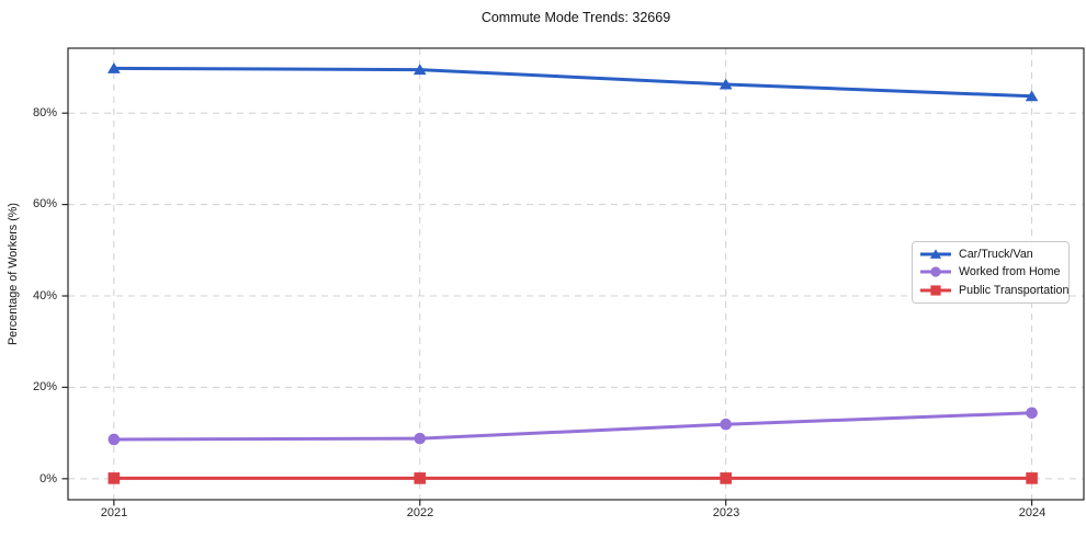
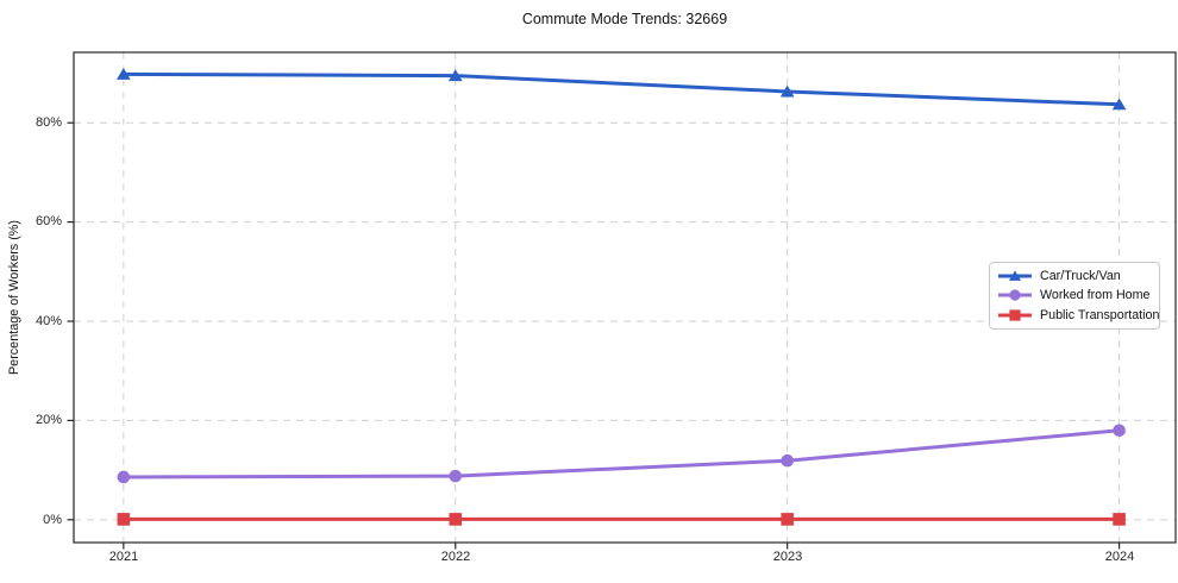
Worked from Home/2024: 14% -> 18%
